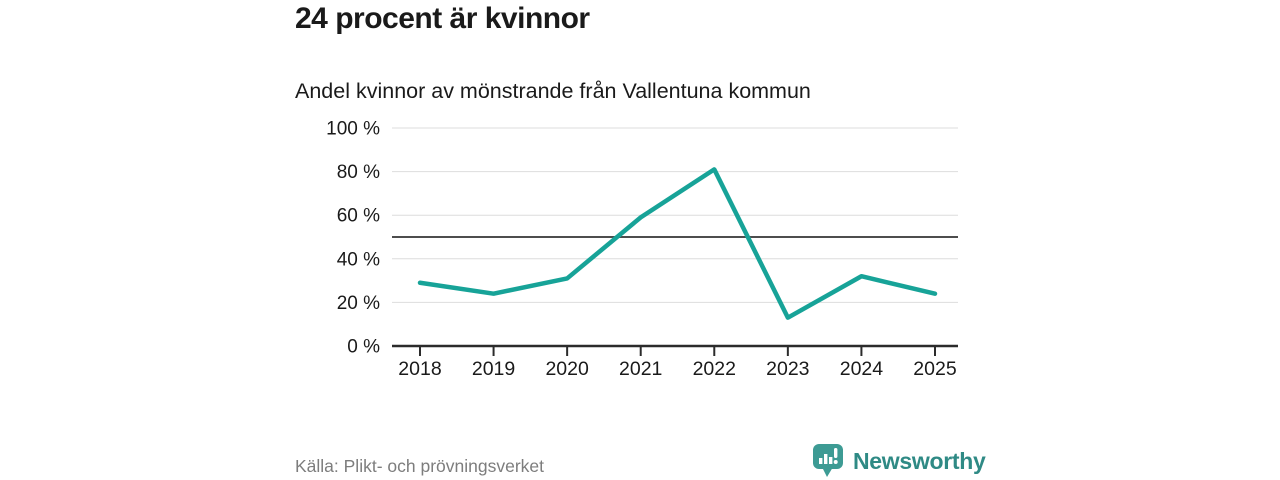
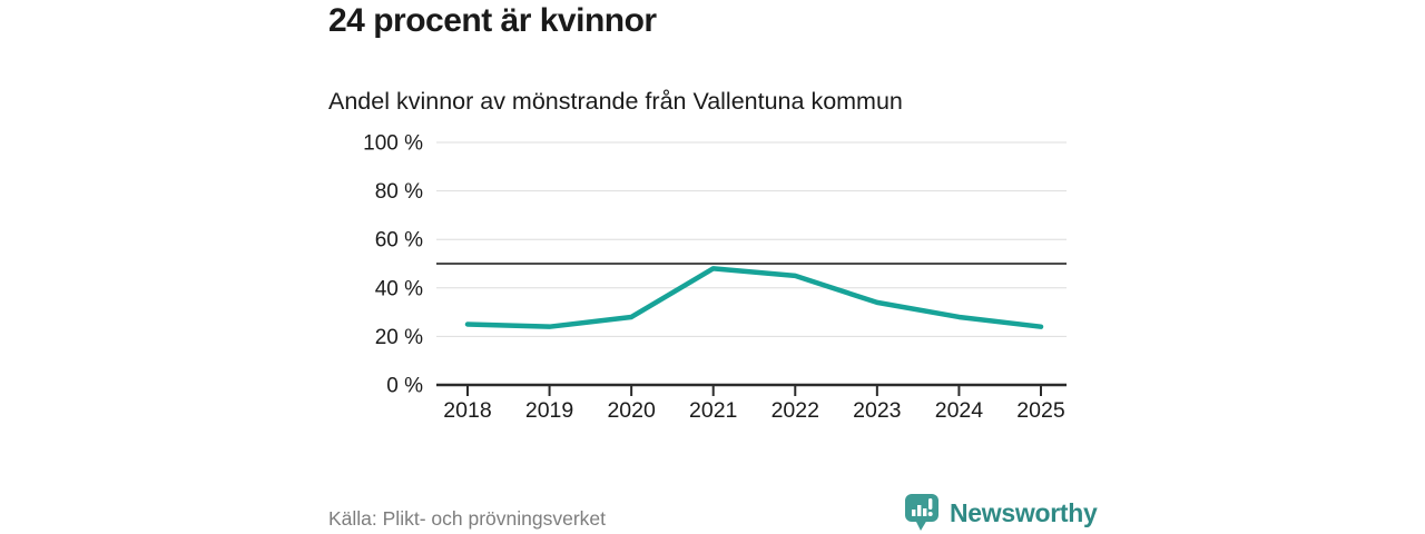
2018: 29% -> 25%
2020: 31% -> 28%
2021: 59% -> 48%
2022: 81% -> 45%
2023: 13% -> 34%
2024: 32% -> 28%
